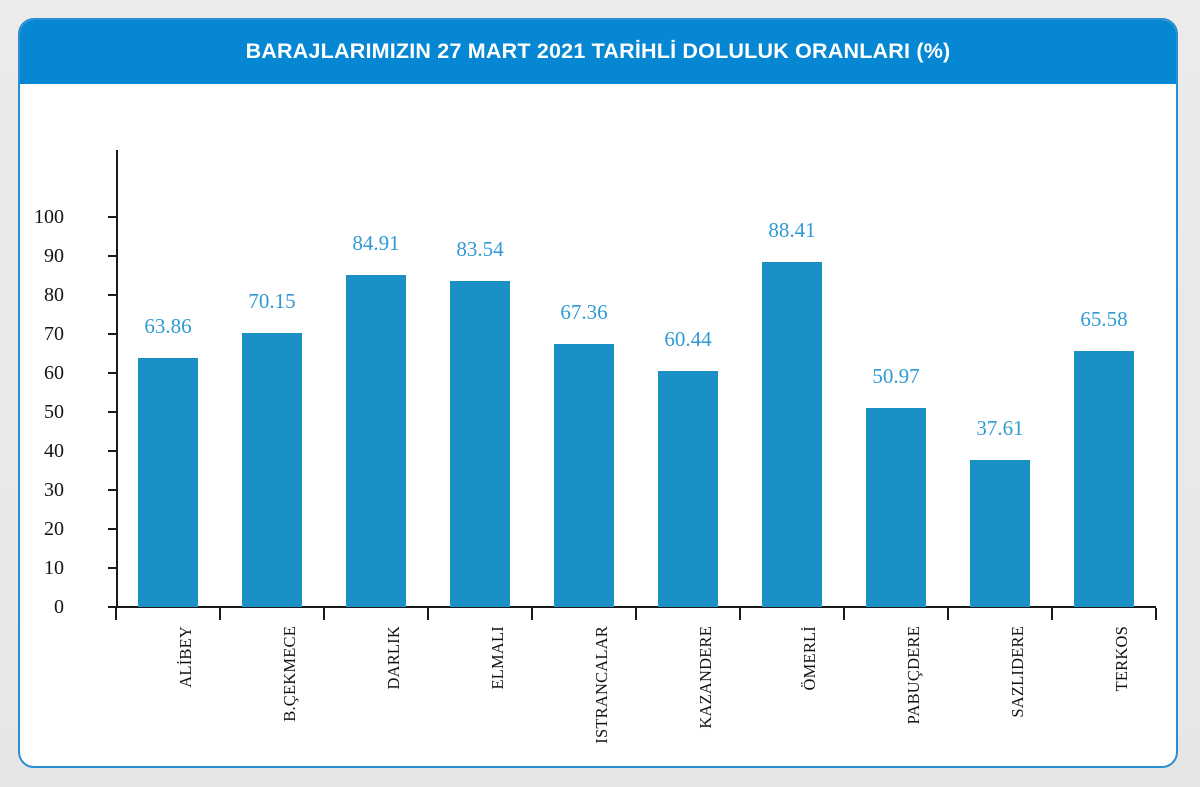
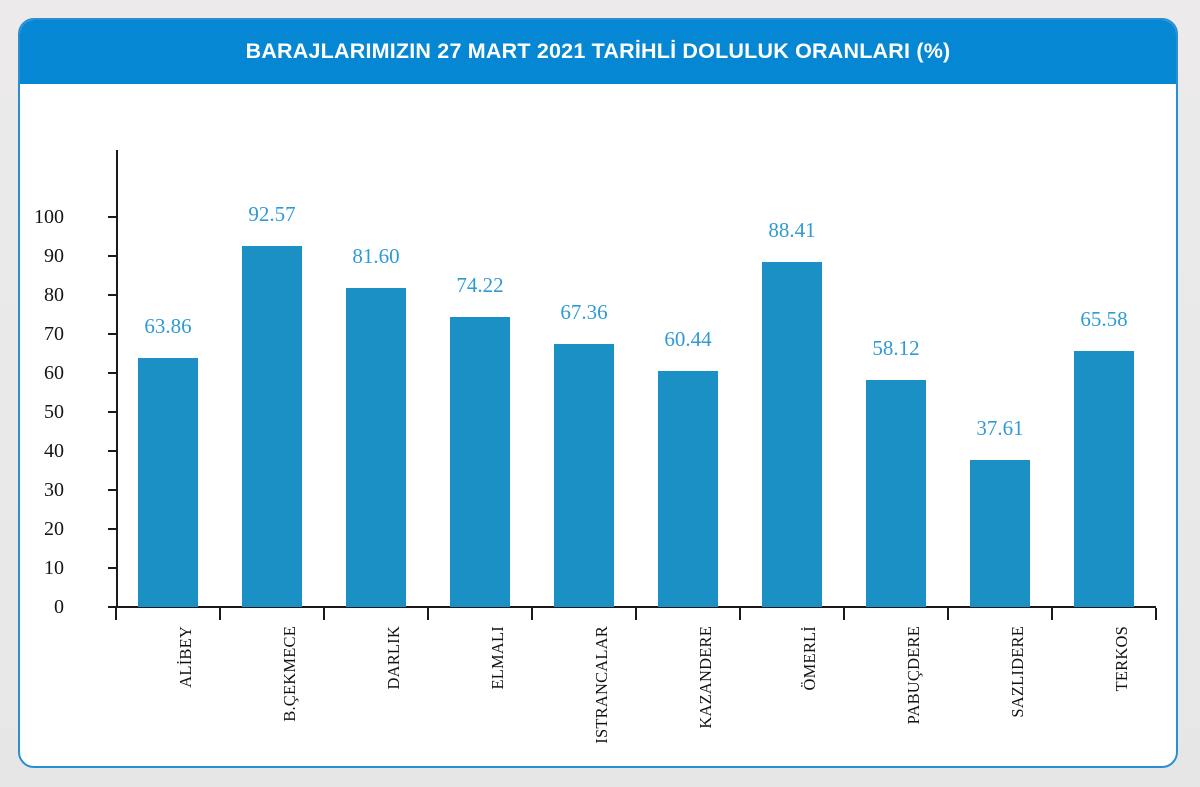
B.ÇEKMECE: 70.15 -> 92.57
DARLIK: 84.91 -> 81.60
ELMALI: 83.54 -> 74.22
PABUÇDERE: 50.97 -> 58.12
